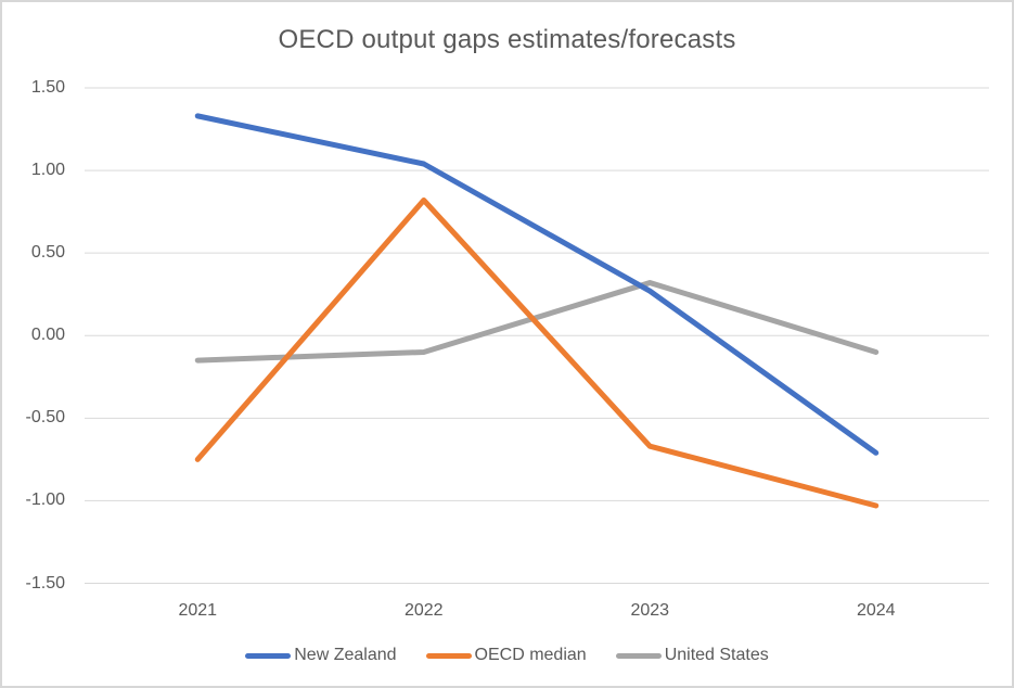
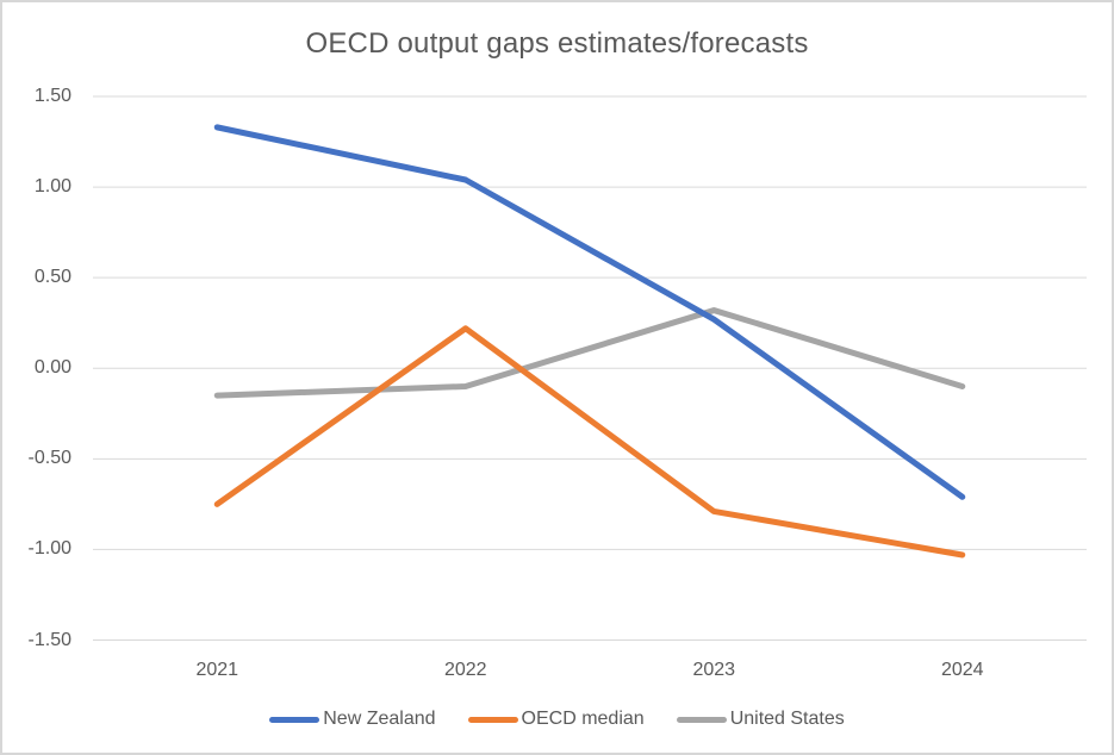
OECD median/2022: 0.82 -> 0.22
OECD median/2023: -0.67 -> -0.79
